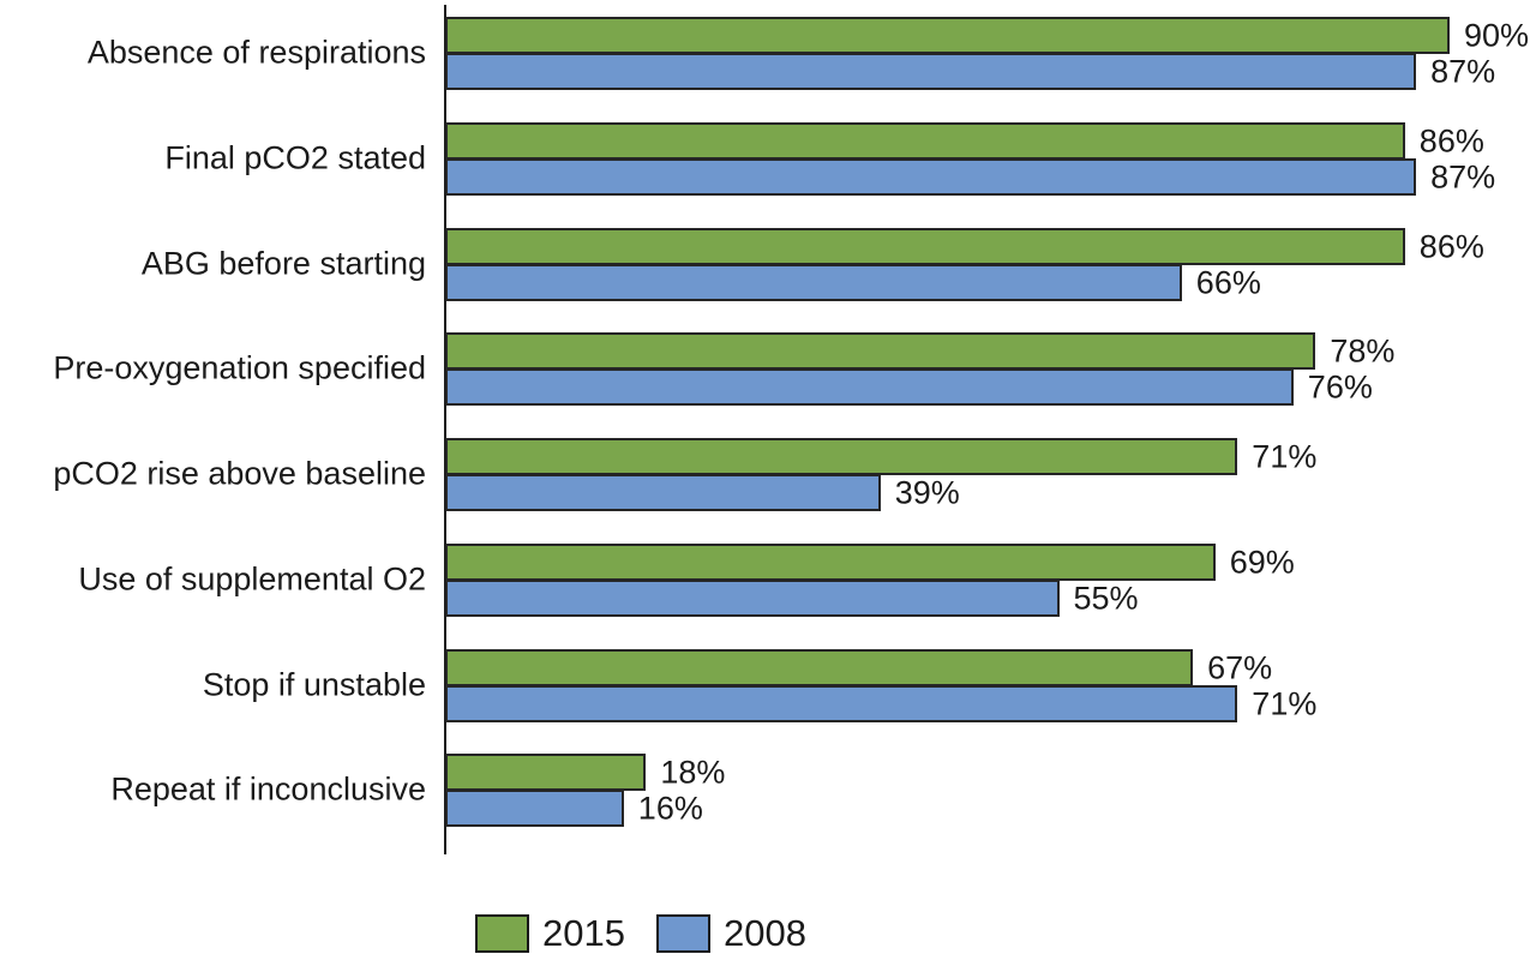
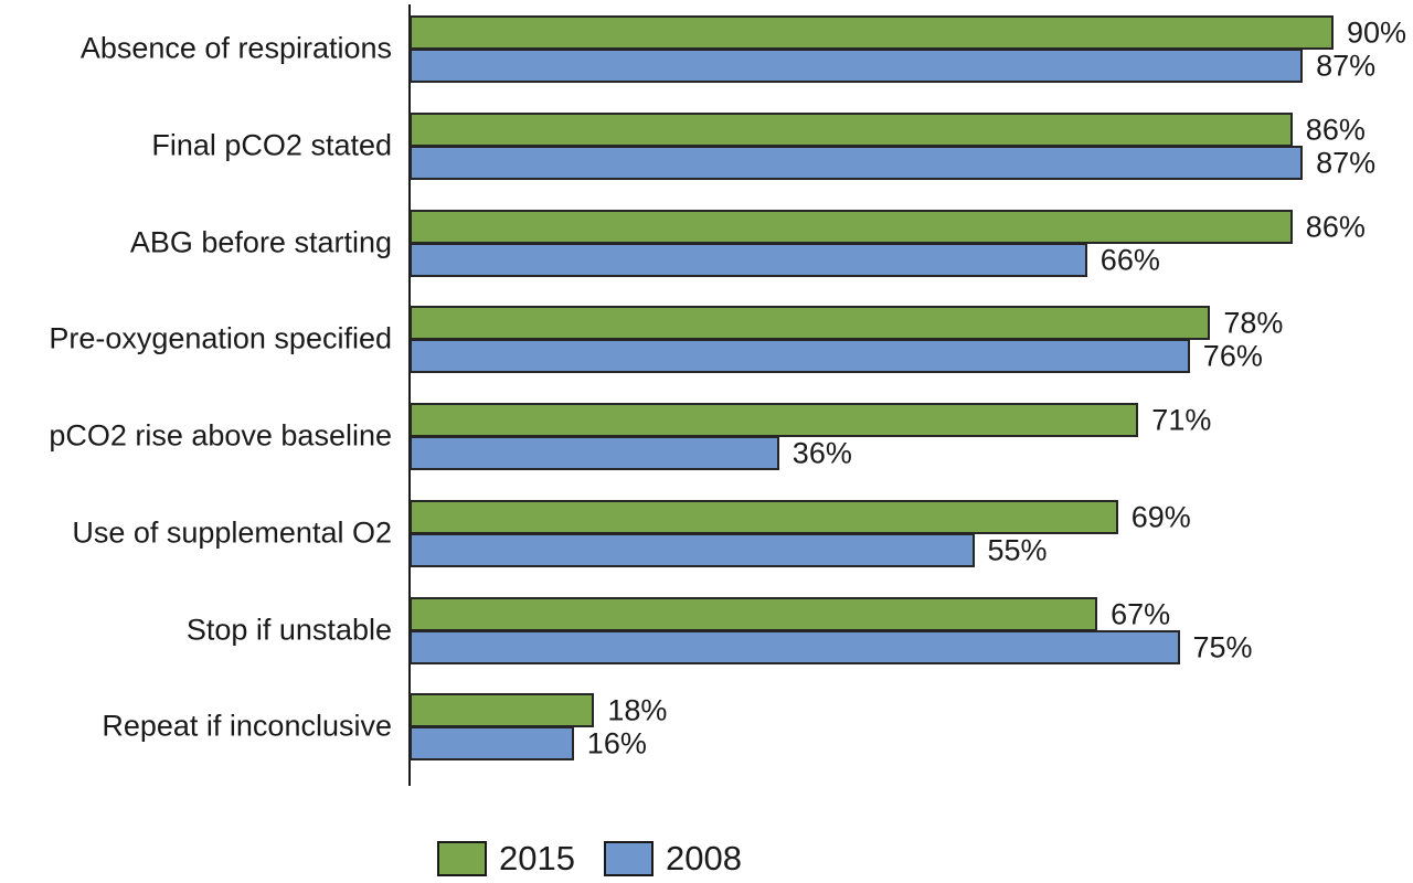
2008/pCO2 rise above baseline: 39% -> 36%
2008/Stop if unstable: 71% -> 75%
